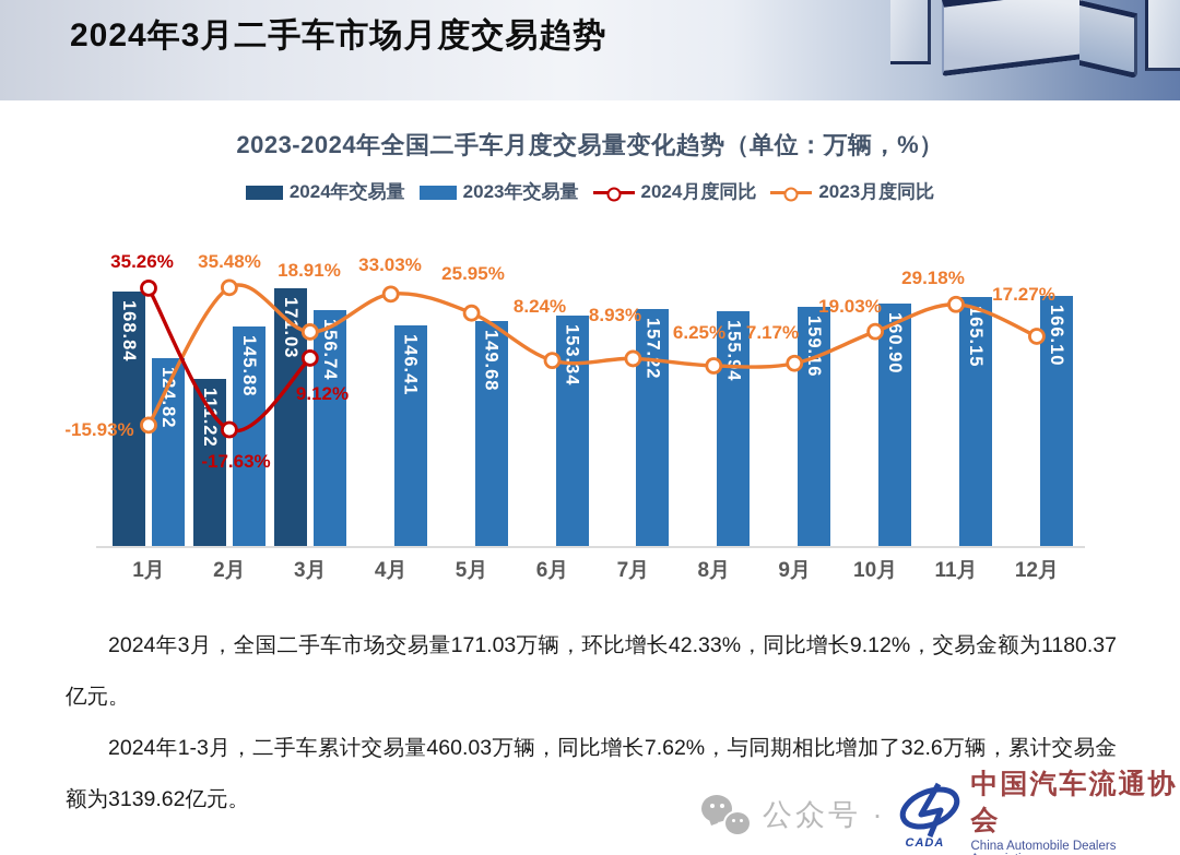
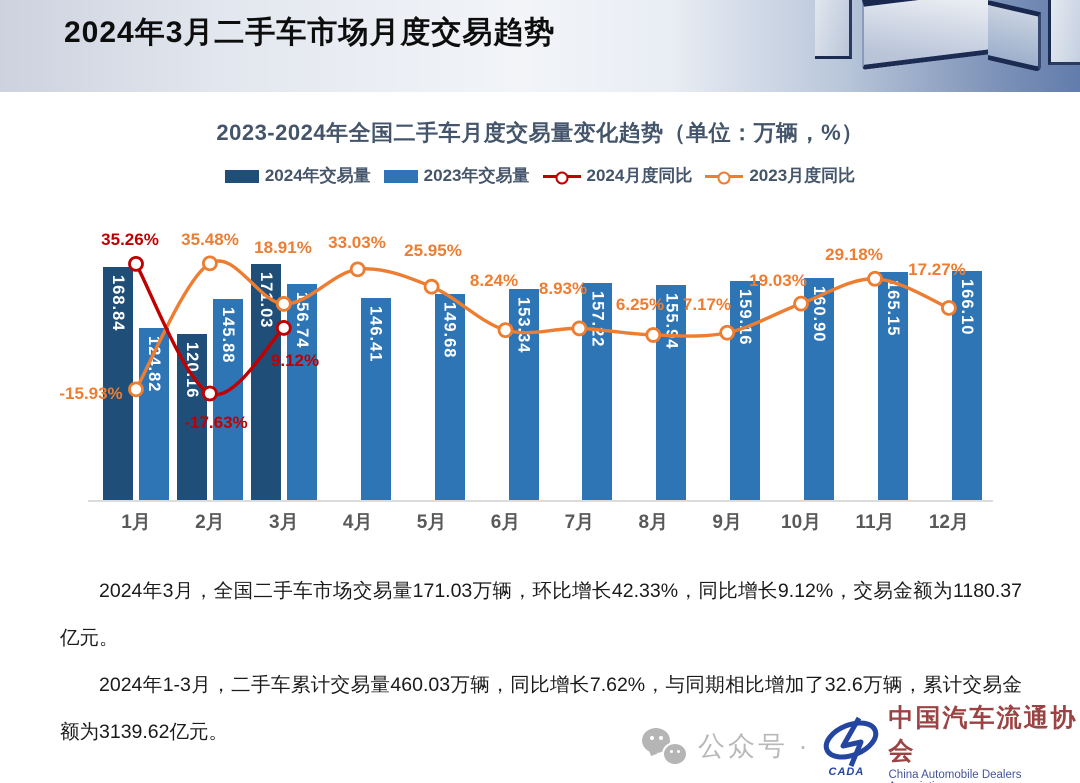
2024年交易量/2月: 111.22 -> 120.16
